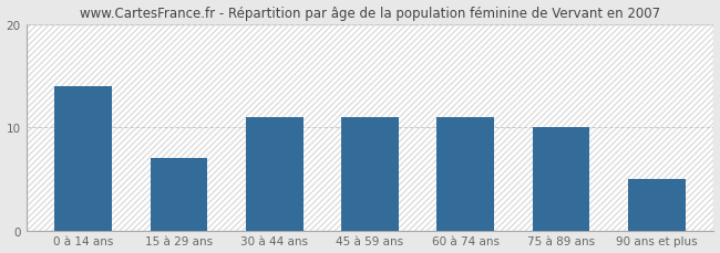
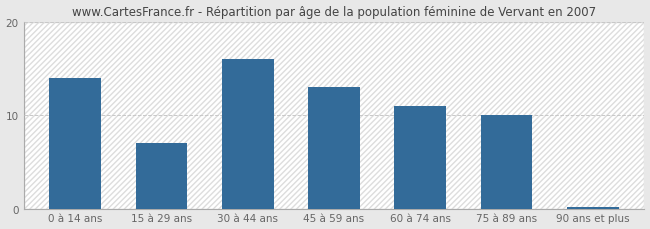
30 à 44 ans: 11.0 -> 16.0
45 à 59 ans: 11.0 -> 13.0
90 ans et plus: 5.0 -> 0.2
